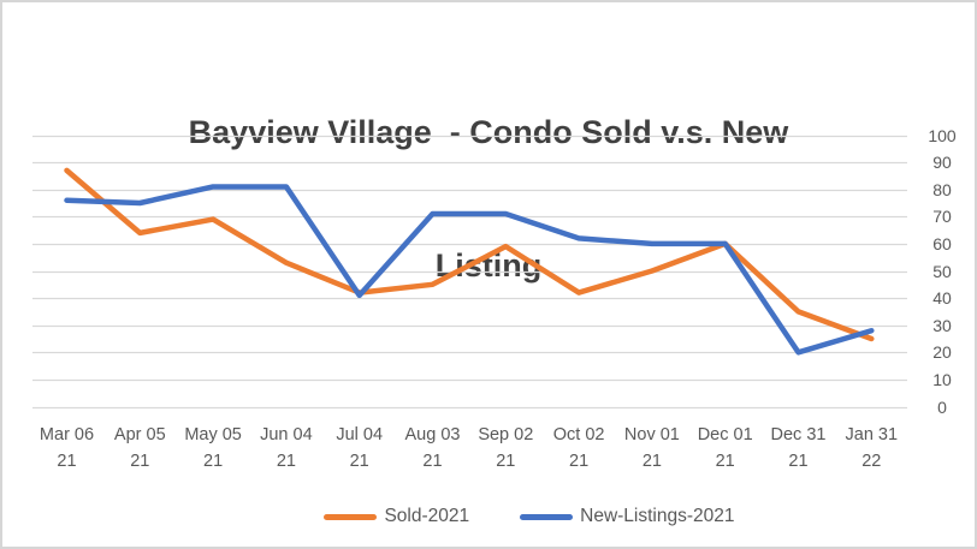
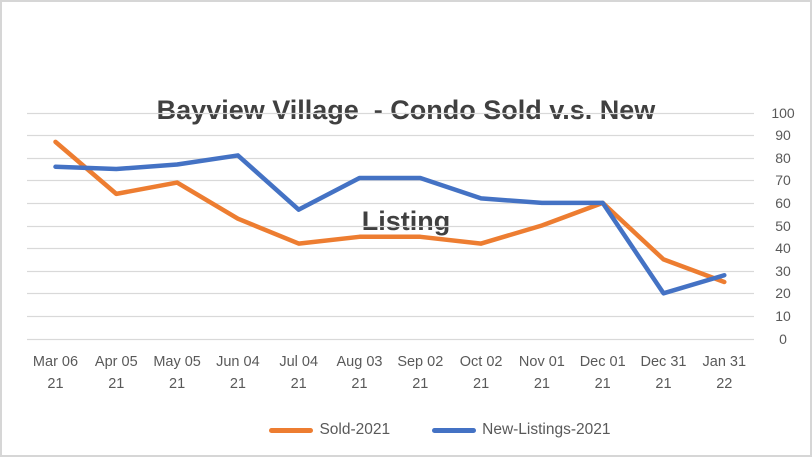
New-Listings-2021/May 05 21: 81 -> 77
New-Listings-2021/Jul 04 21: 41 -> 57
Sold-2021/Sep 02 21: 59 -> 45
